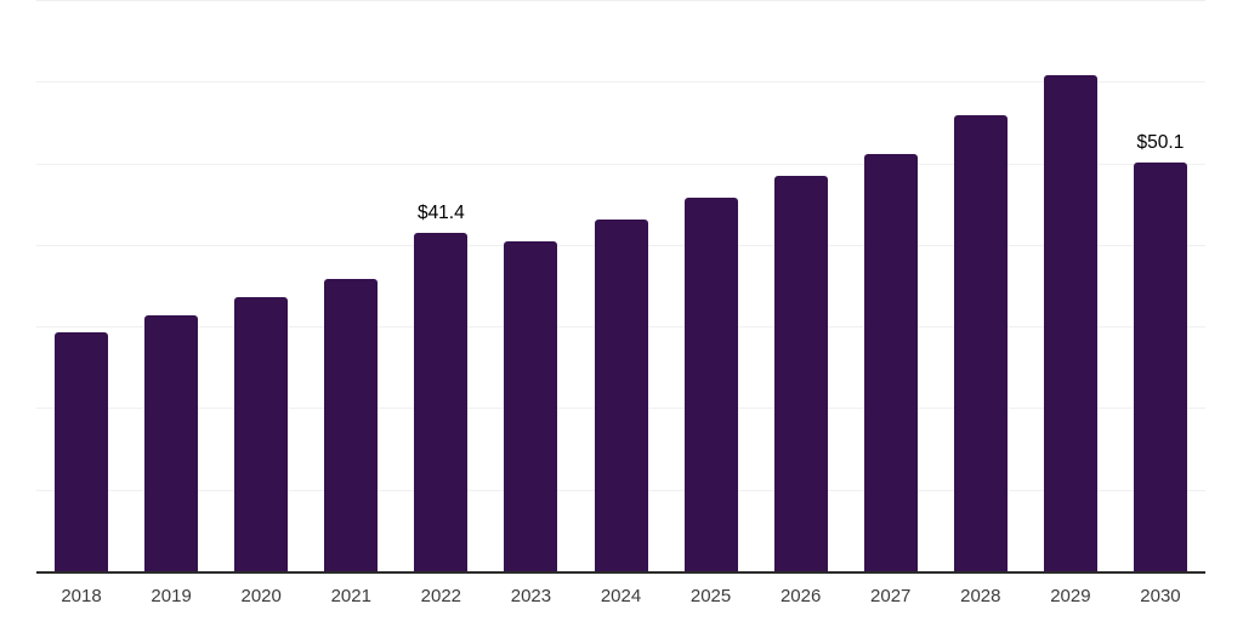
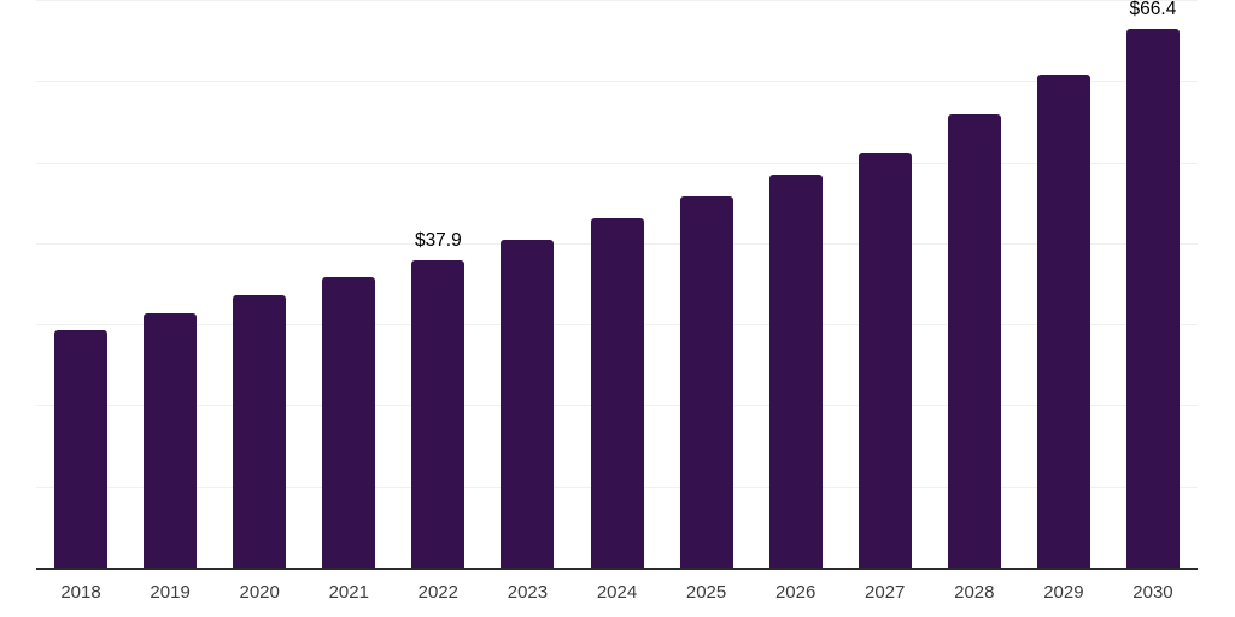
2022: $41.4 -> $37.9
2030: $50.1 -> $66.4
